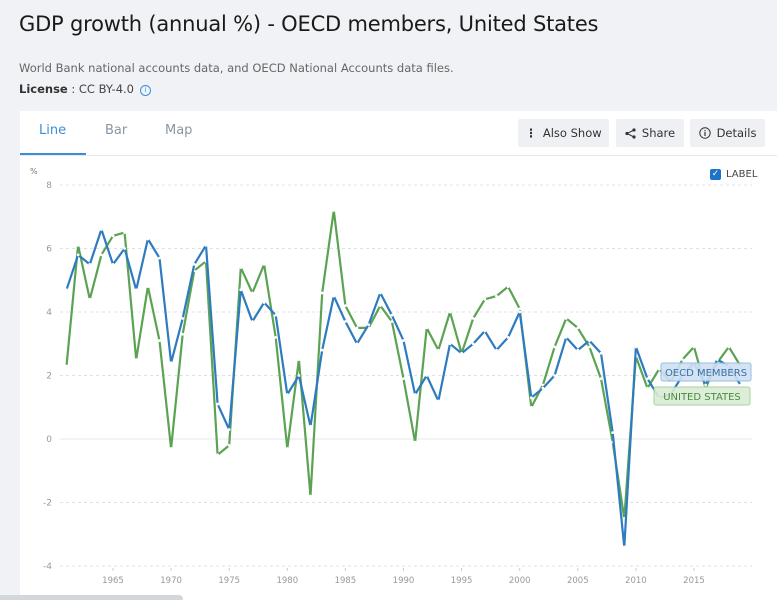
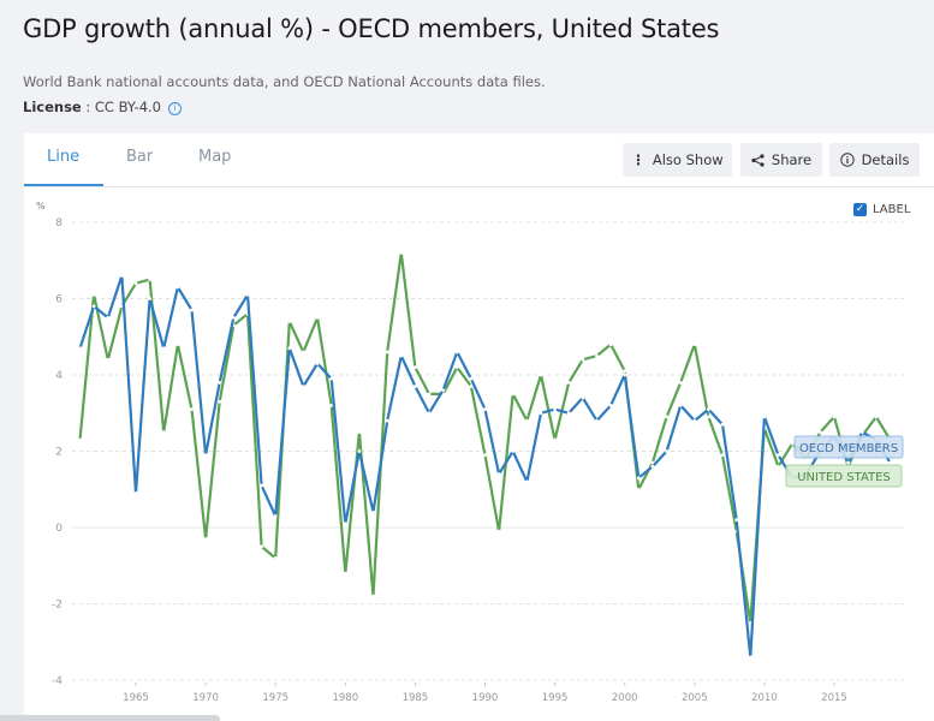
OECD MEMBERS/1965: 5.5 -> 0.9
OECD MEMBERS/1970: 2.4 -> 1.9
UNITED STATES/1975: -0.2 -> -0.8
OECD MEMBERS/1980: 1.4 -> 0.1
UNITED STATES/1980: -0.3 -> -1.2
OECD MEMBERS/1995: 2.7 -> 3.1
UNITED STATES/1995: 2.7 -> 2.3
UNITED STATES/2005: 3.5 -> 4.8
